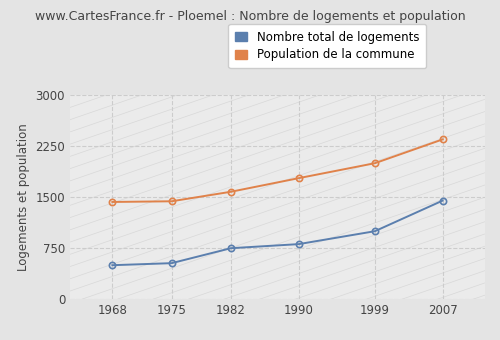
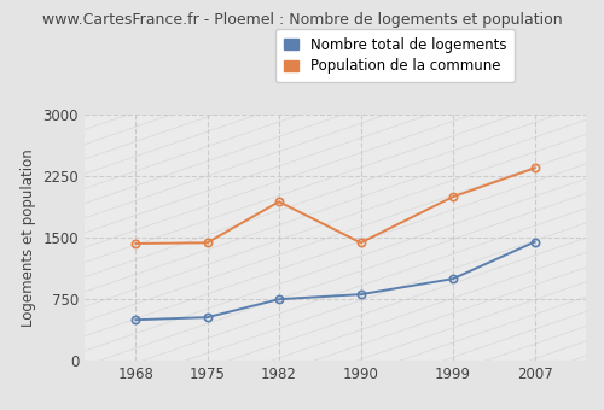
Population de la commune/1982: 1580 -> 1940
Population de la commune/1990: 1780 -> 1440
